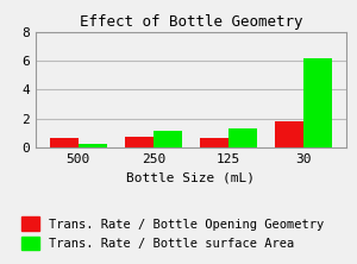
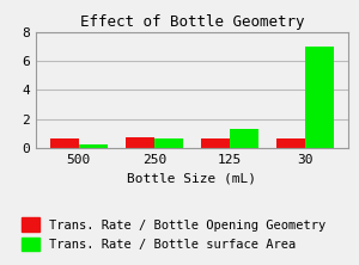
Trans. Rate / Bottle surface Area/250: 1.2 -> 0.7
Trans. Rate / Bottle Opening Geometry/30: 1.8 -> 0.7
Trans. Rate / Bottle surface Area/30: 6.2 -> 7.0
